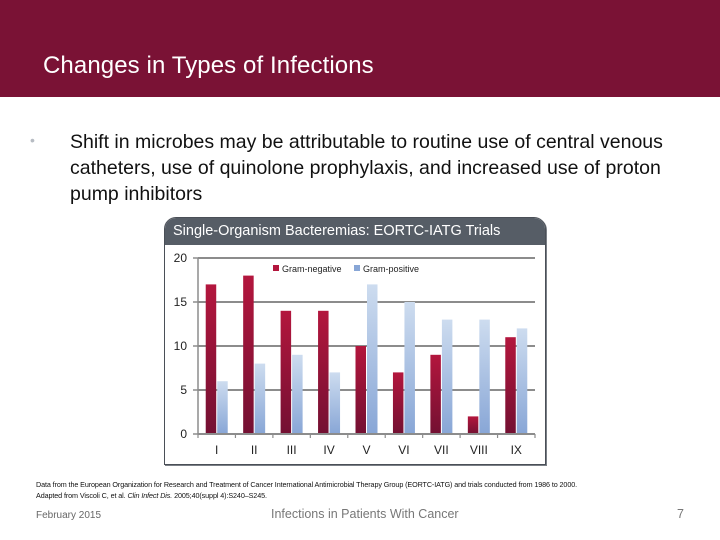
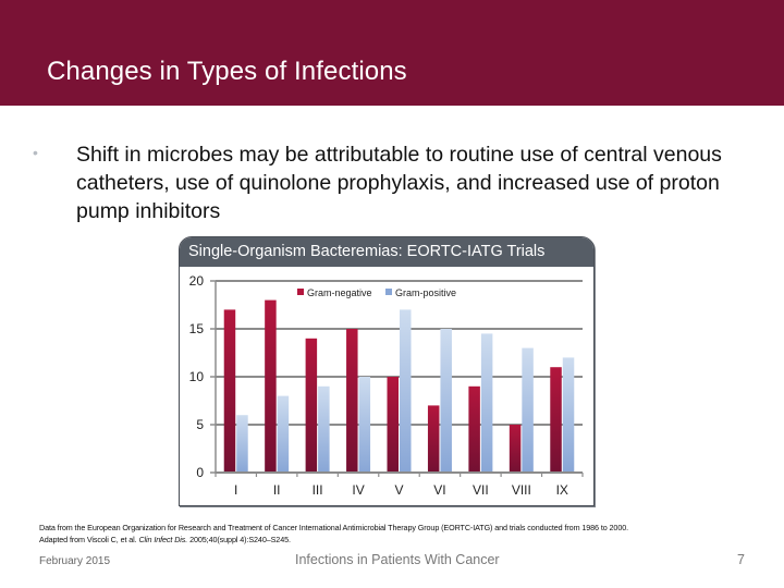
Gram-negative/IV: 14 -> 15
Gram-positive/IV: 7 -> 10
Gram-positive/VII: 13 -> 14
Gram-negative/VIII: 2 -> 5
